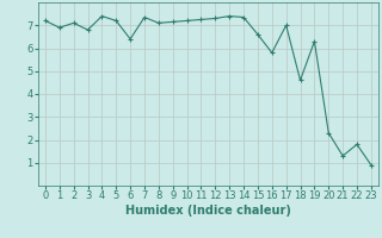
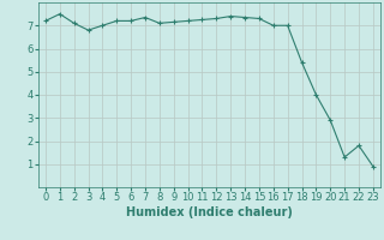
1: 6.9 -> 7.5
4: 7.4 -> 7.0
6: 6.4 -> 7.2
15: 6.6 -> 7.3
16: 5.8 -> 7.0
18: 4.6 -> 5.4
19: 6.3 -> 4.0
20: 2.3 -> 2.9
